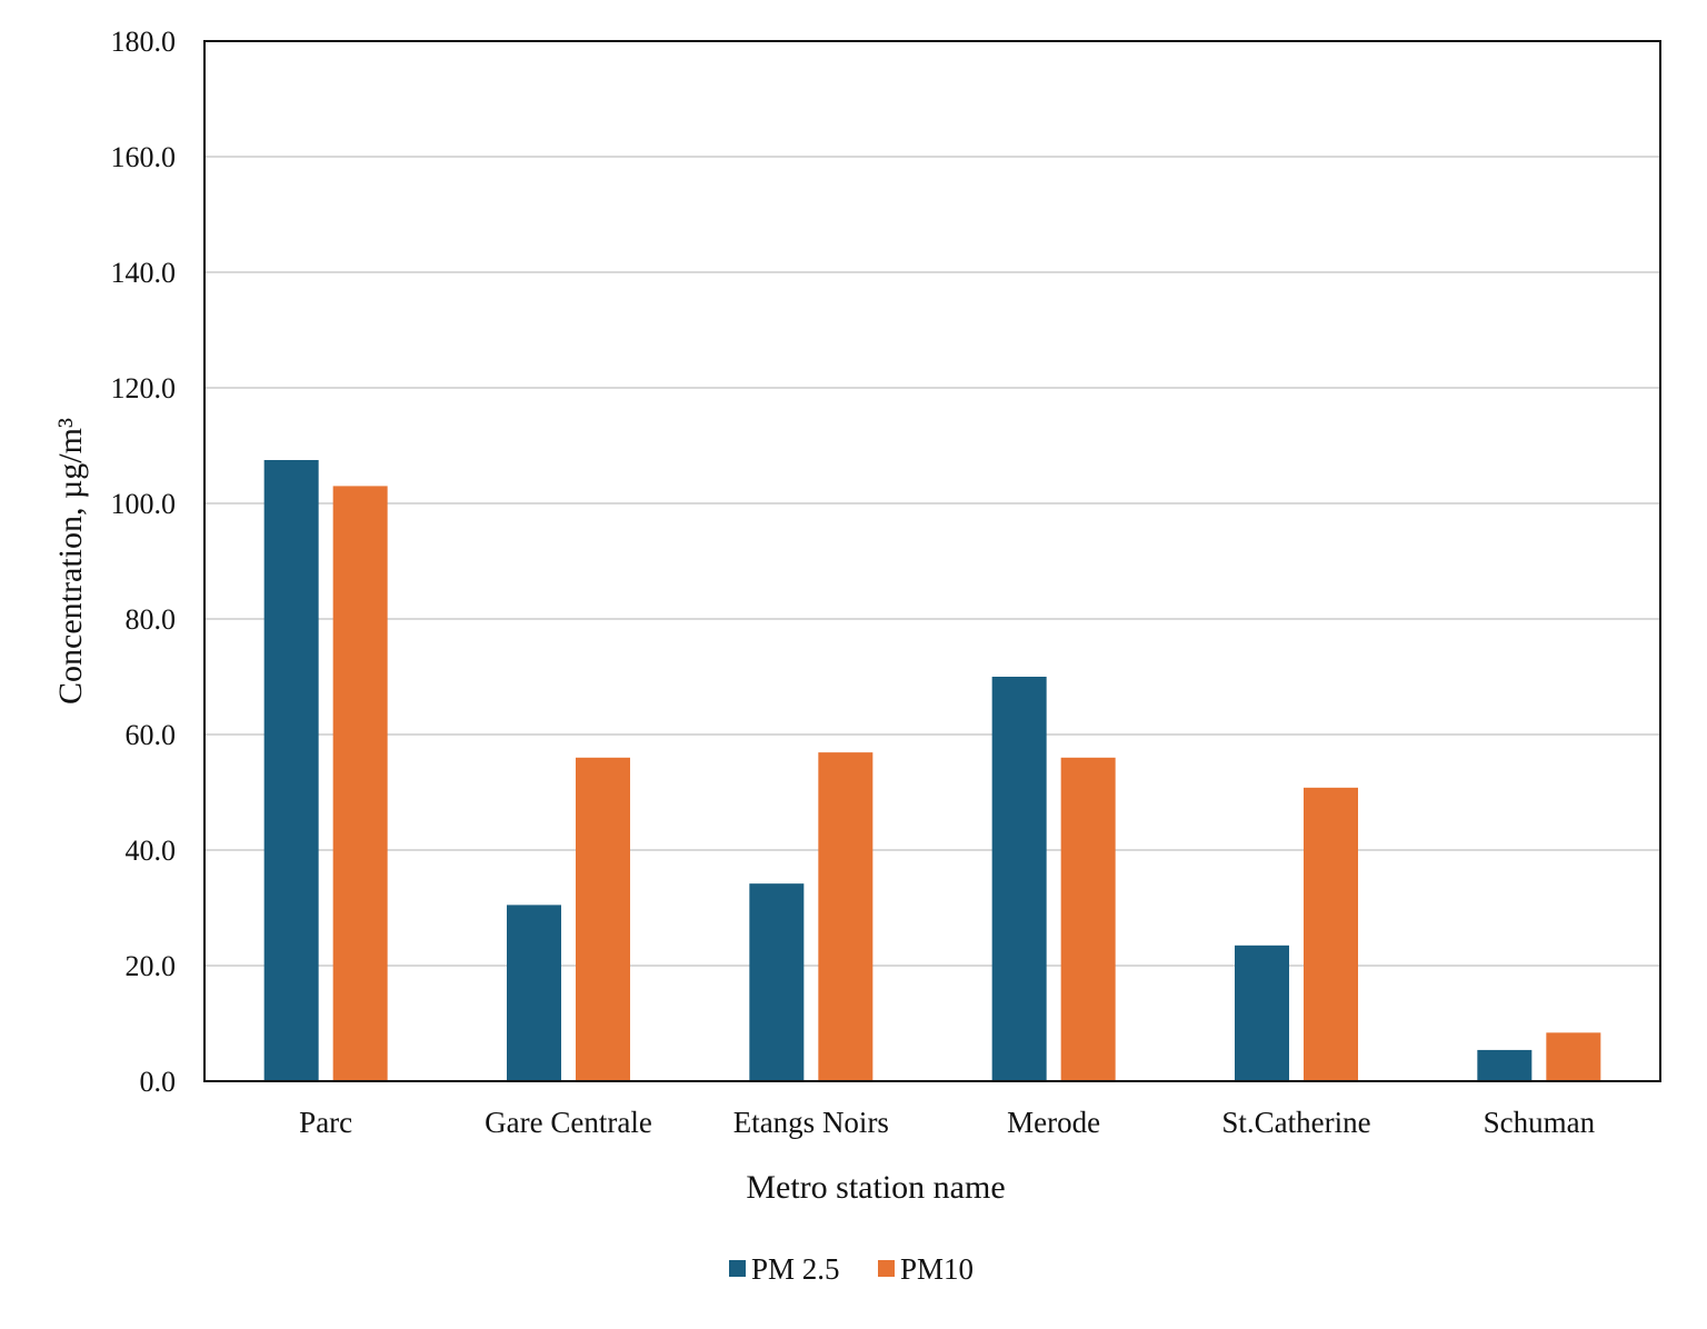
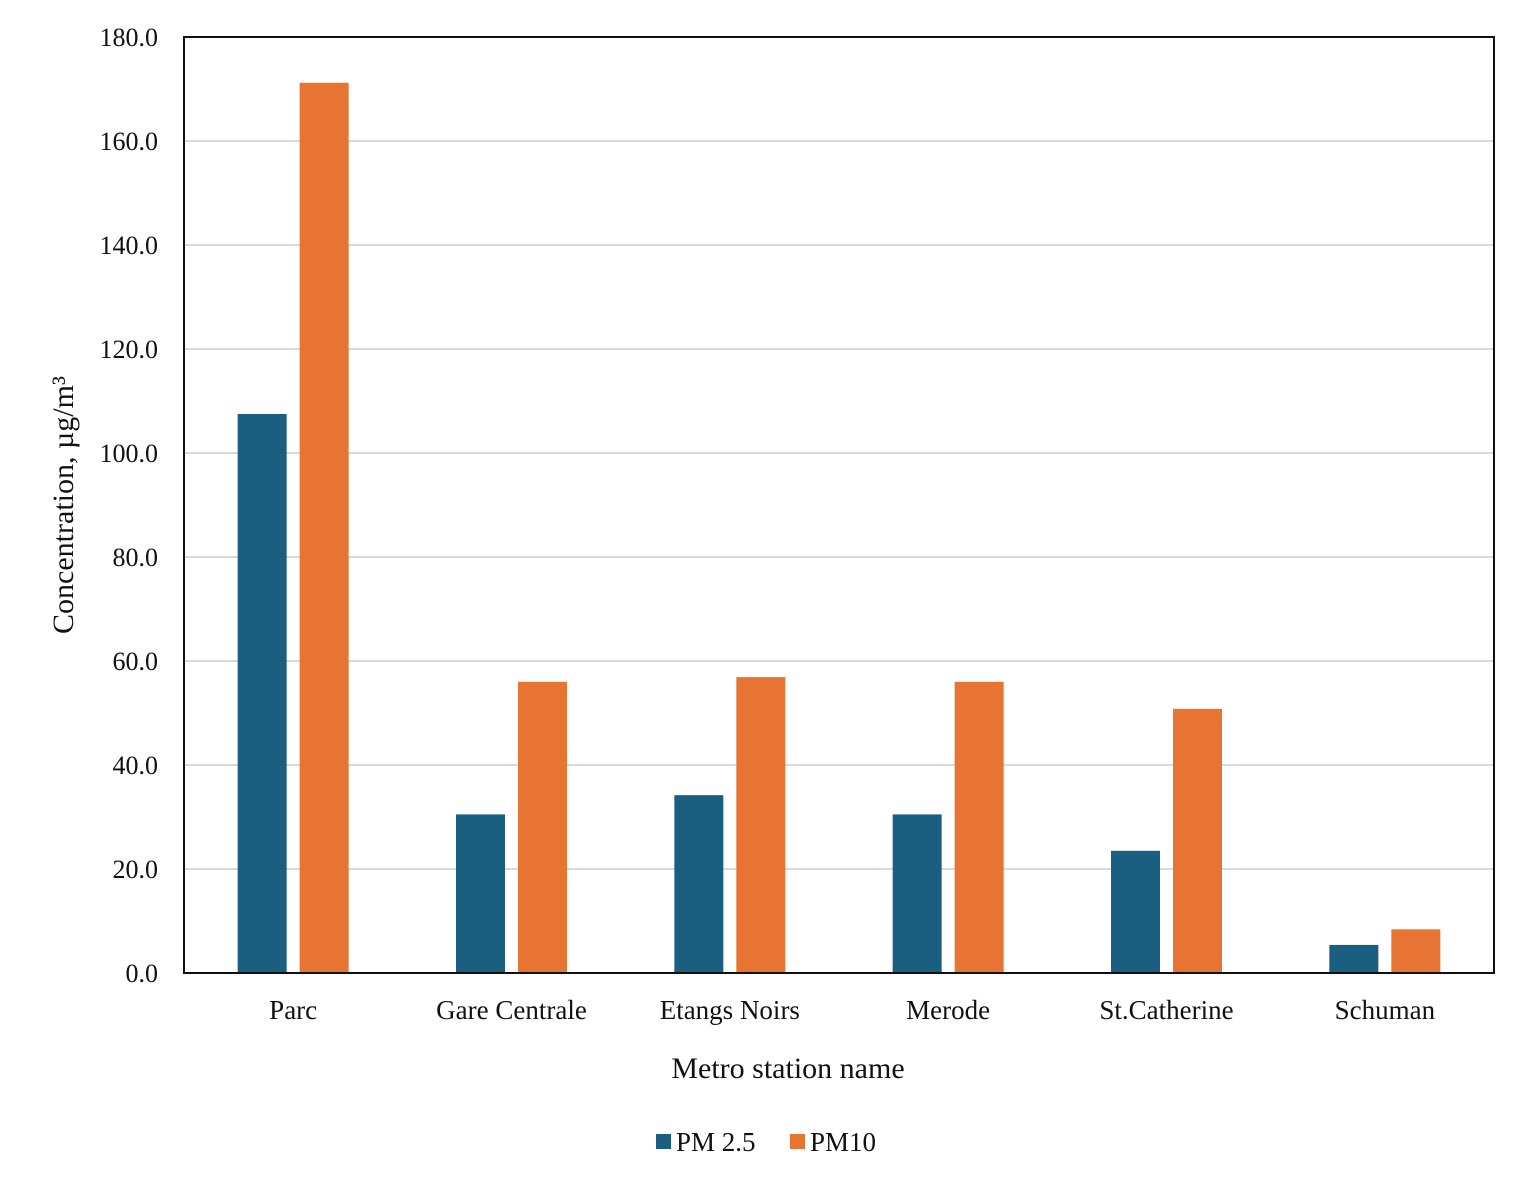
PM10/Parc: 103 -> 171
PM 2.5/Merode: 70 -> 30
